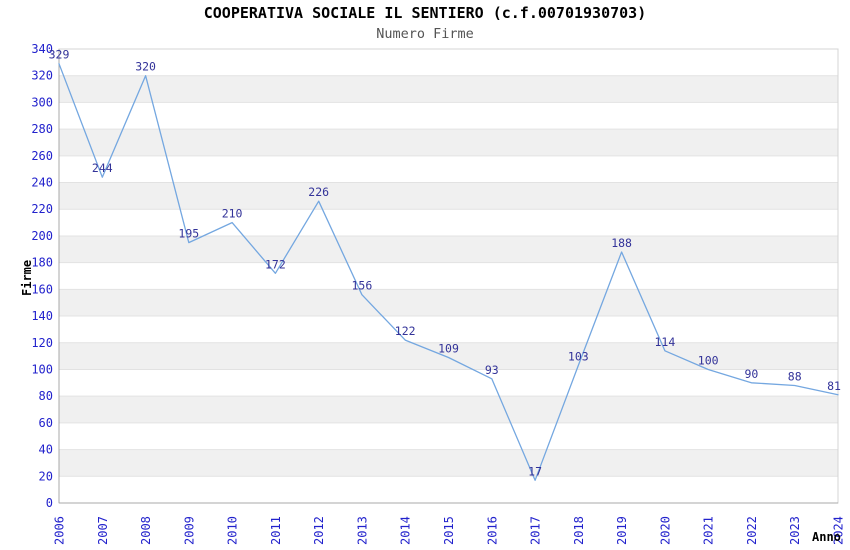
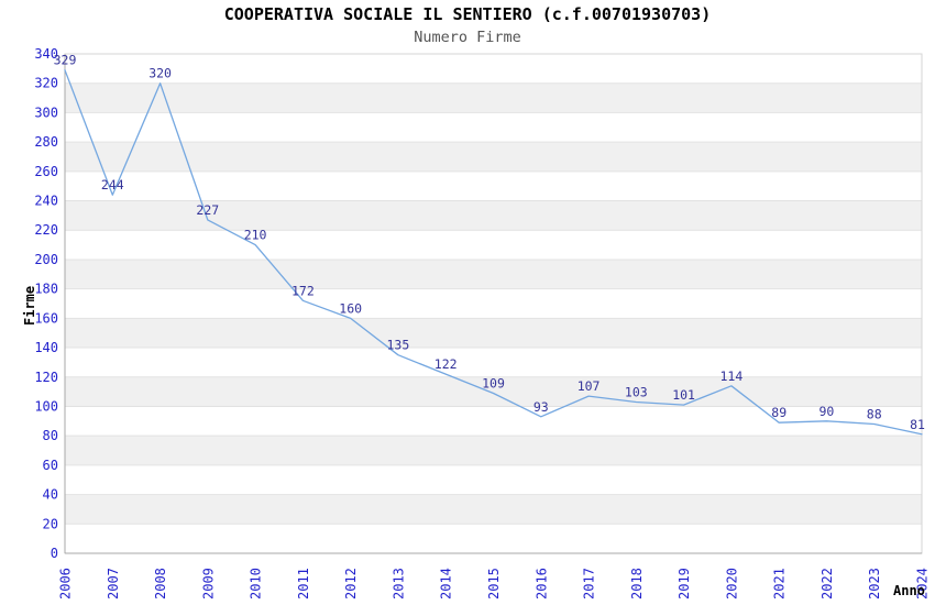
2009: 195 -> 227
2012: 226 -> 160
2013: 156 -> 135
2017: 17 -> 107
2019: 188 -> 101
2021: 100 -> 89
